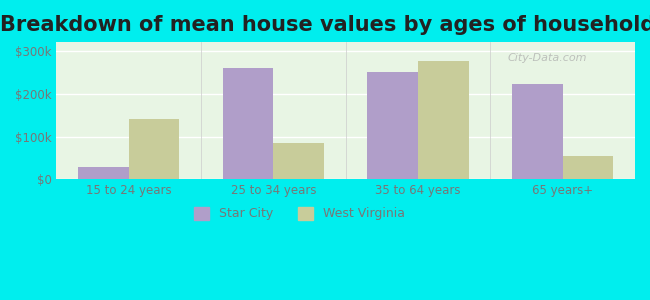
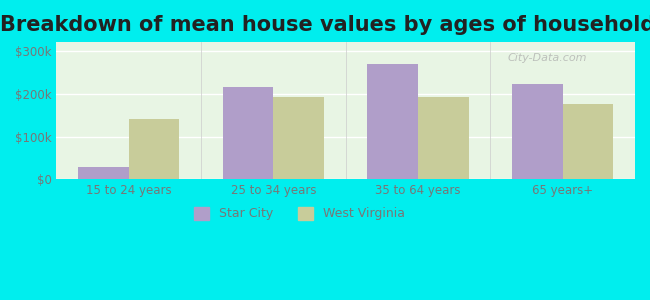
Star City/25 to 34 years: $260k -> $215k
West Virginia/25 to 34 years: $85k -> $193k
Star City/35 to 64 years: $250k -> $270k
West Virginia/35 to 64 years: $275k -> $193k
West Virginia/65 years+: $55k -> $175k
